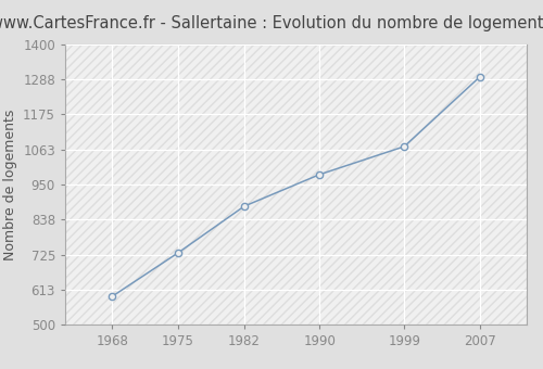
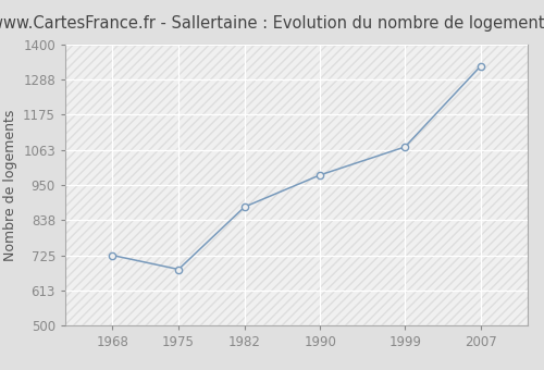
1968: 591 -> 725
1975: 731 -> 680
2007: 1295 -> 1330
